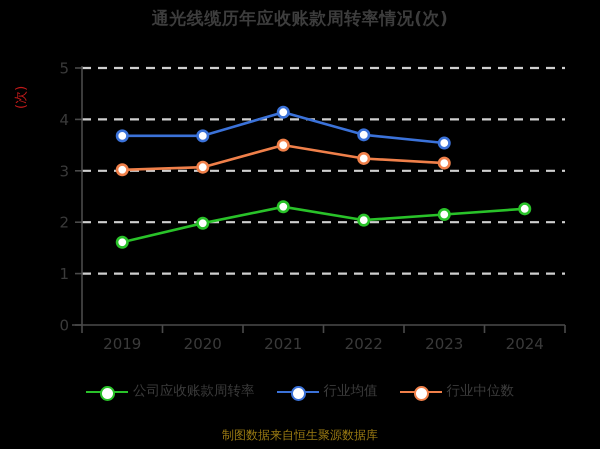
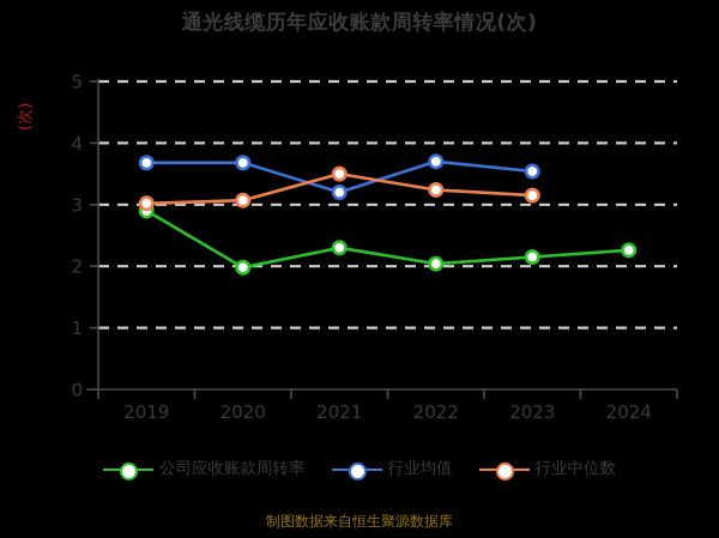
公司应收账款周转率/2019: 1.6 -> 2.9
行业均值/2021: 4.1 -> 3.2
